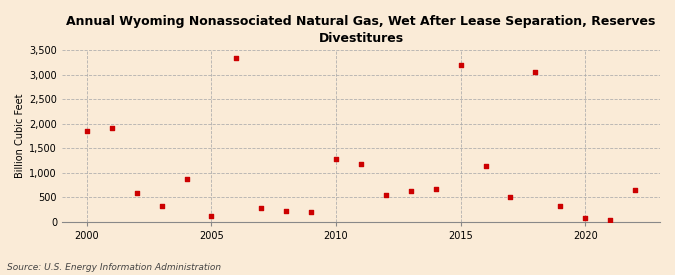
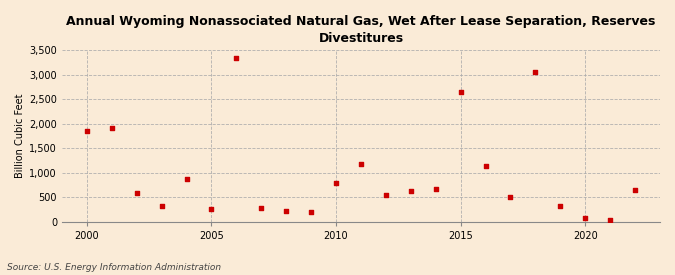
2005: 110 -> 250
2010: 1,290 -> 800
2015: 3,200 -> 2,650
